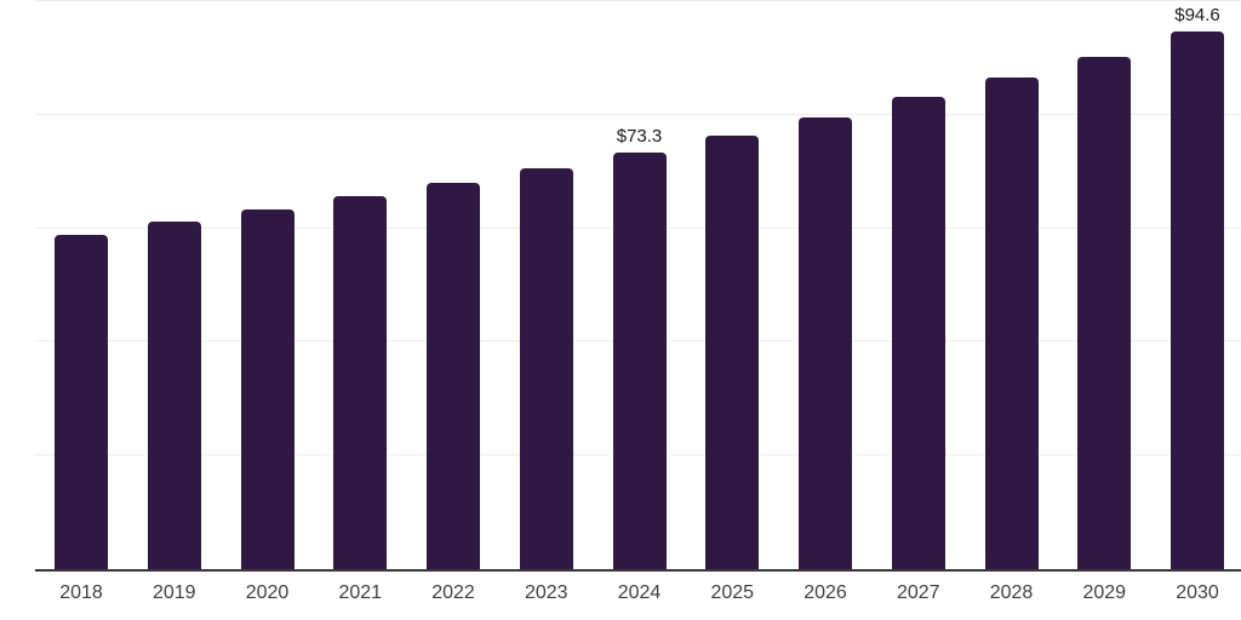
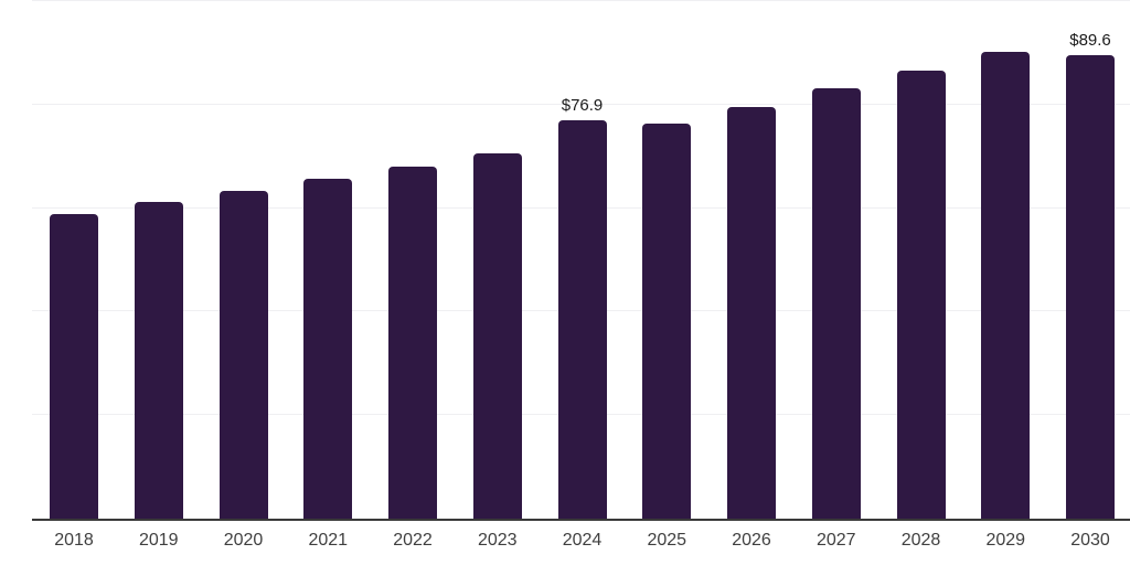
2024: $73.3 -> $76.9
2030: $94.6 -> $89.6
